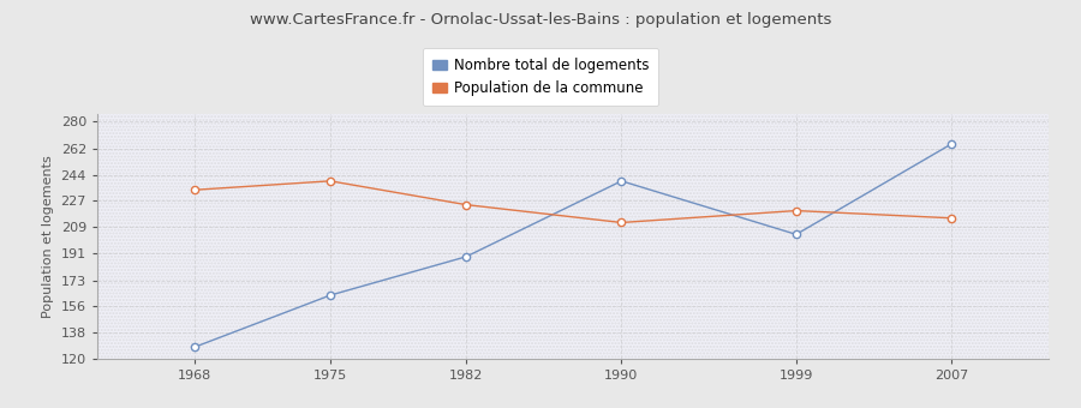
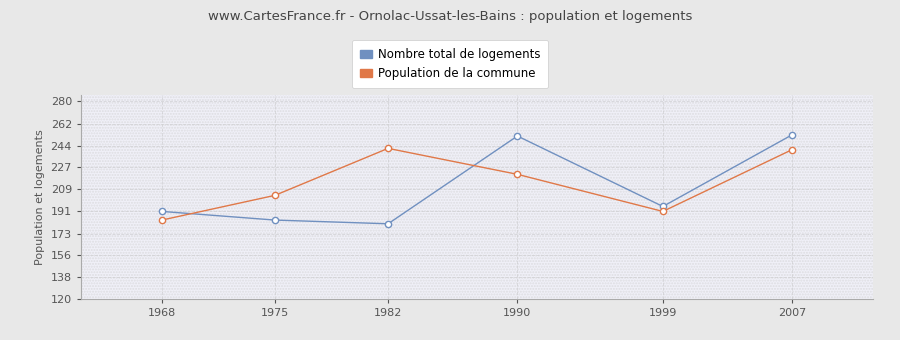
Nombre total de logements/1968: 128 -> 191
Population de la commune/1968: 234 -> 184
Nombre total de logements/1975: 163 -> 184
Population de la commune/1975: 240 -> 204
Nombre total de logements/1982: 189 -> 181
Population de la commune/1982: 224 -> 242
Nombre total de logements/1990: 240 -> 252
Population de la commune/1990: 212 -> 221
Nombre total de logements/1999: 204 -> 195
Population de la commune/1999: 220 -> 191
Nombre total de logements/2007: 265 -> 253
Population de la commune/2007: 215 -> 241
